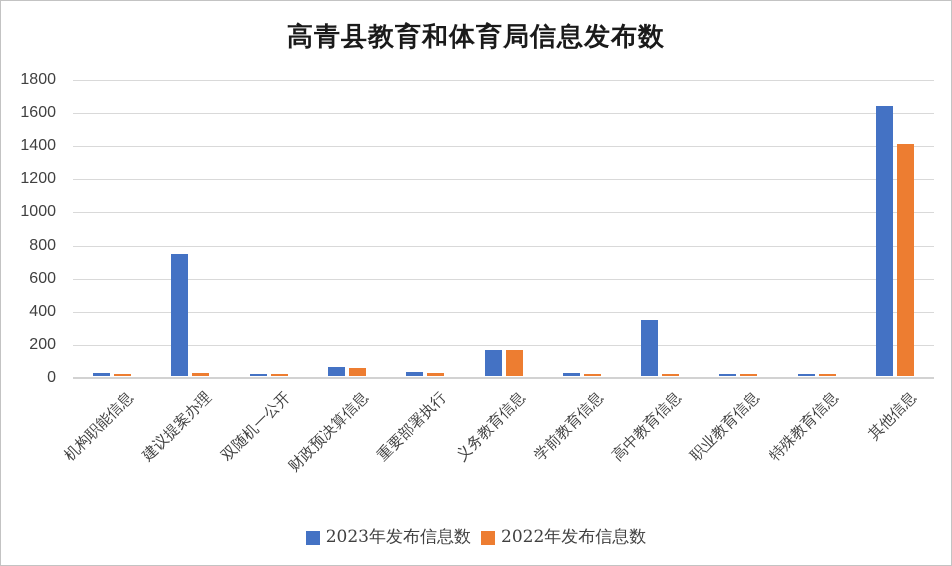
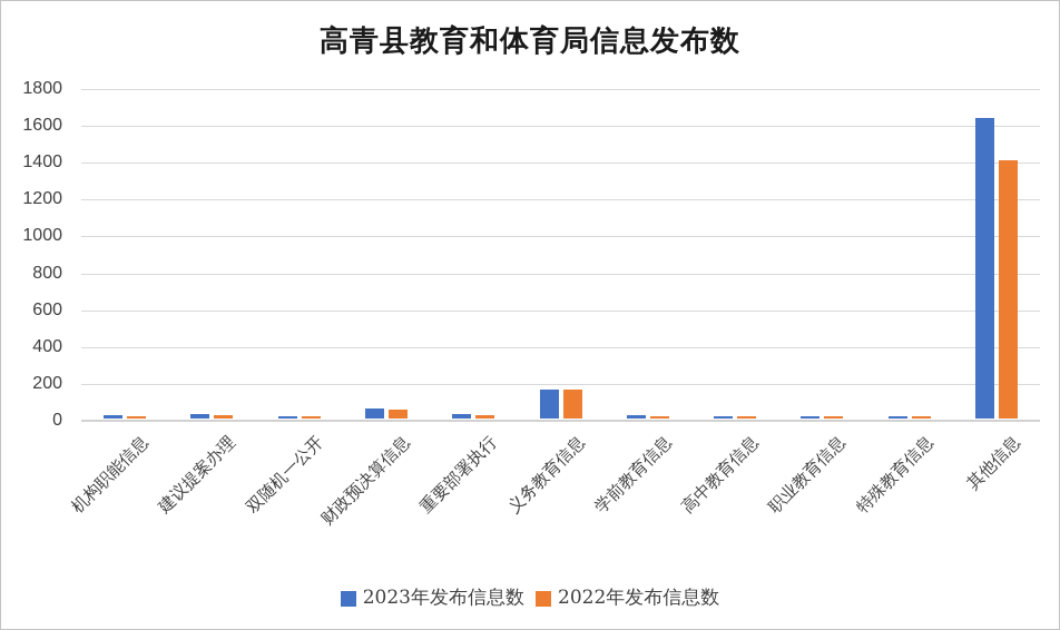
2023年发布信息数/建议提案办理: 740 -> 20
2023年发布信息数/高中教育信息: 340 -> 10
